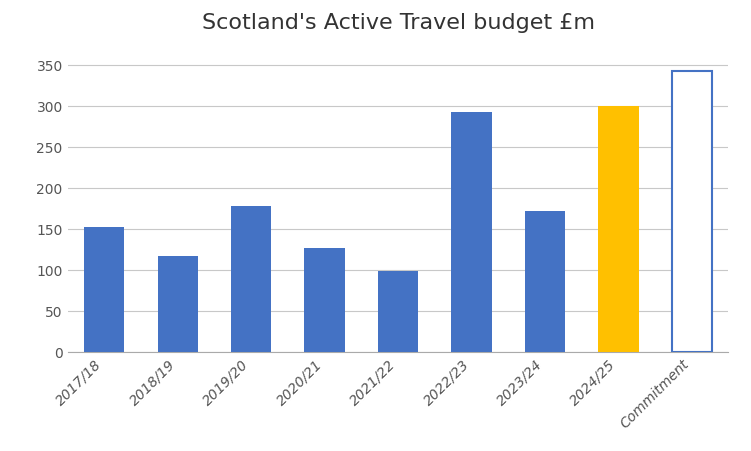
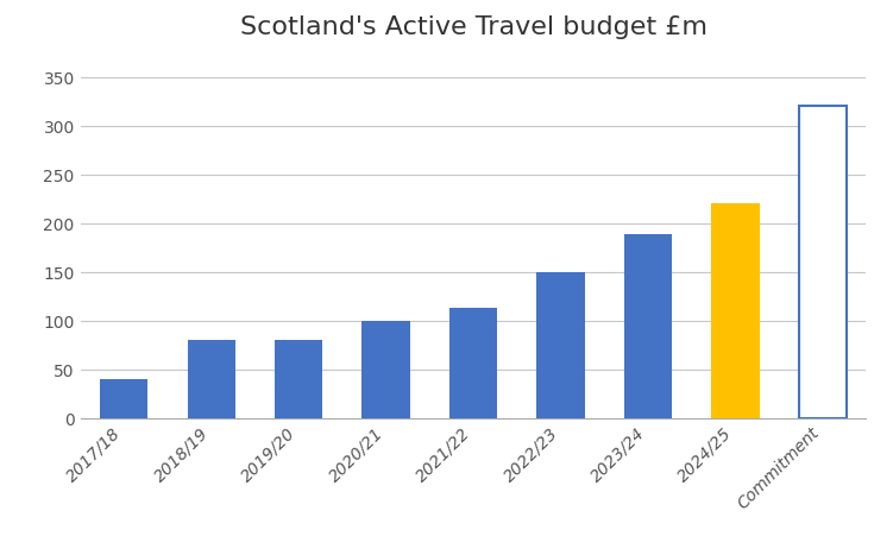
2017/18: 152 -> 40
2018/19: 116 -> 80
2019/20: 178 -> 80
2020/21: 126 -> 100
2021/22: 98 -> 113
2022/23: 292 -> 150
2023/24: 172 -> 189
2024/25: 300 -> 220
Commitment: 342 -> 320
